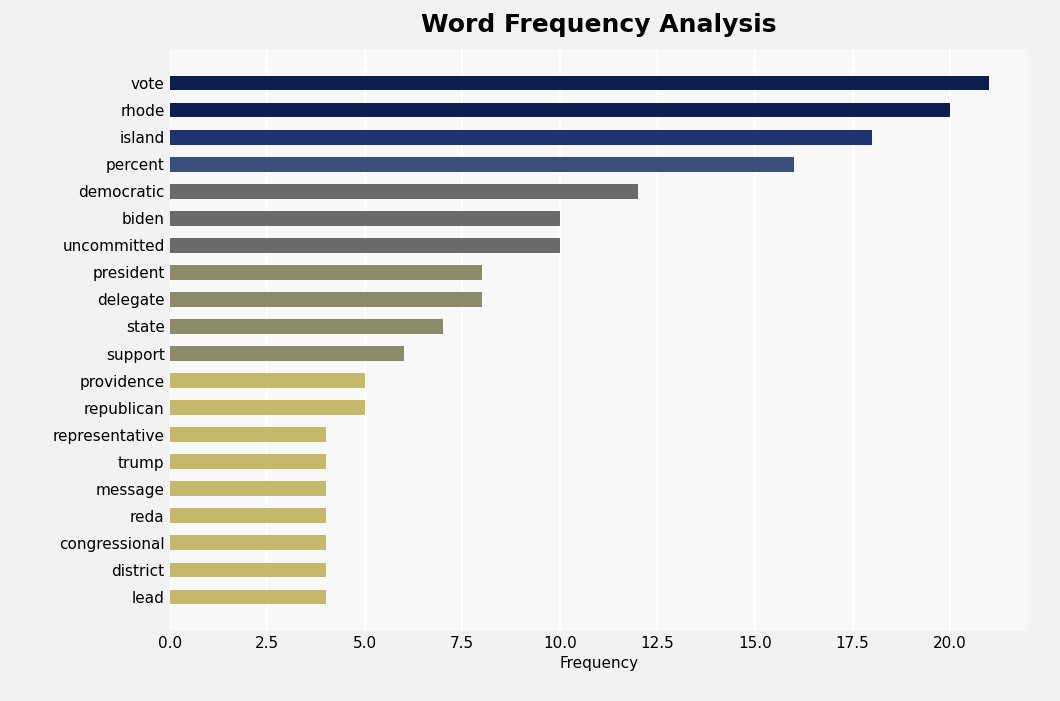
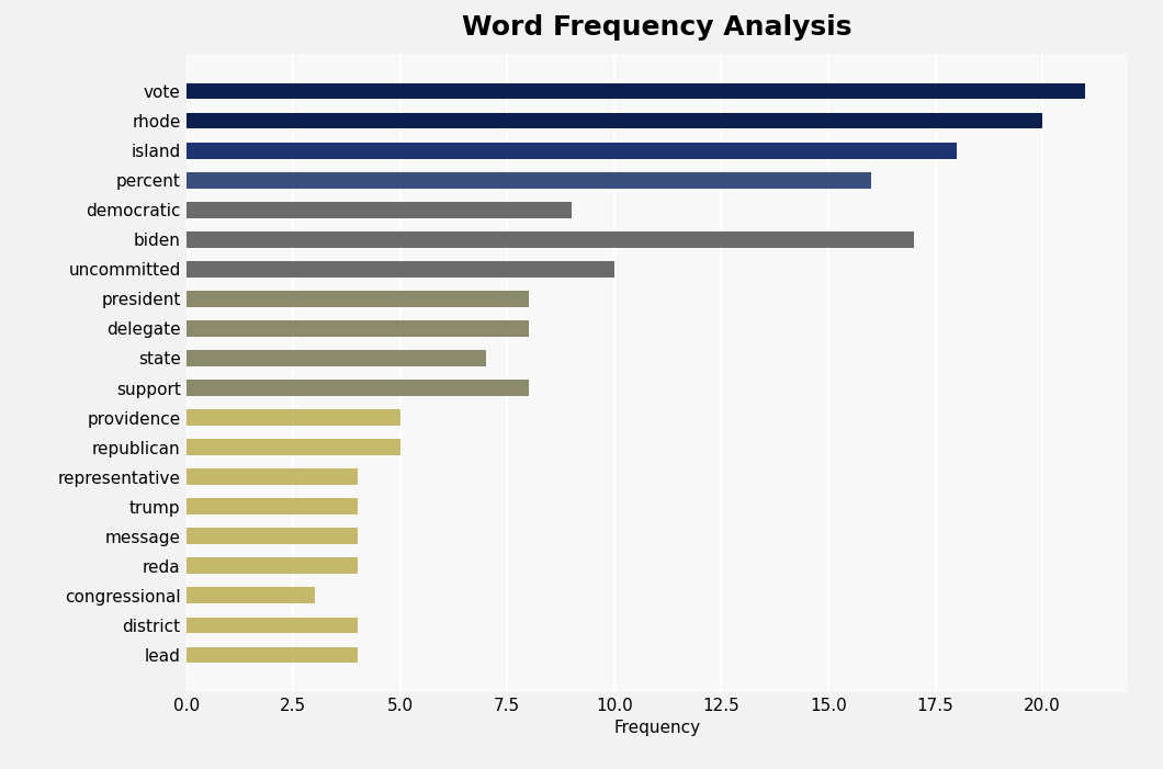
democratic: 12 -> 9
biden: 10 -> 17
support: 6 -> 8
congressional: 4 -> 3
